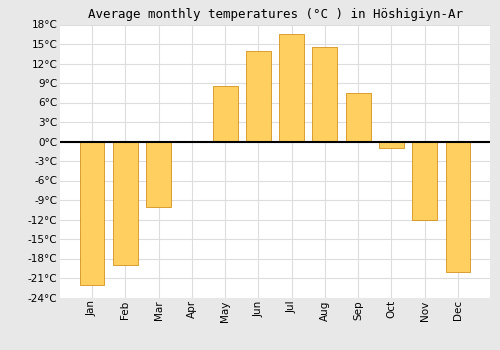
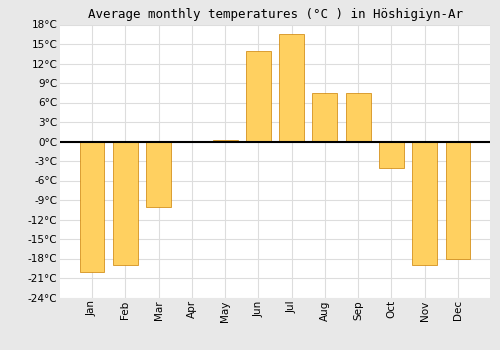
Jan: -22.0°C -> -20.0°C
May: 8.5°C -> 0.2°C
Aug: 14.5°C -> 7.4°C
Oct: -1.0°C -> -4.0°C
Nov: -12.0°C -> -19.0°C
Dec: -20.0°C -> -18.0°C
